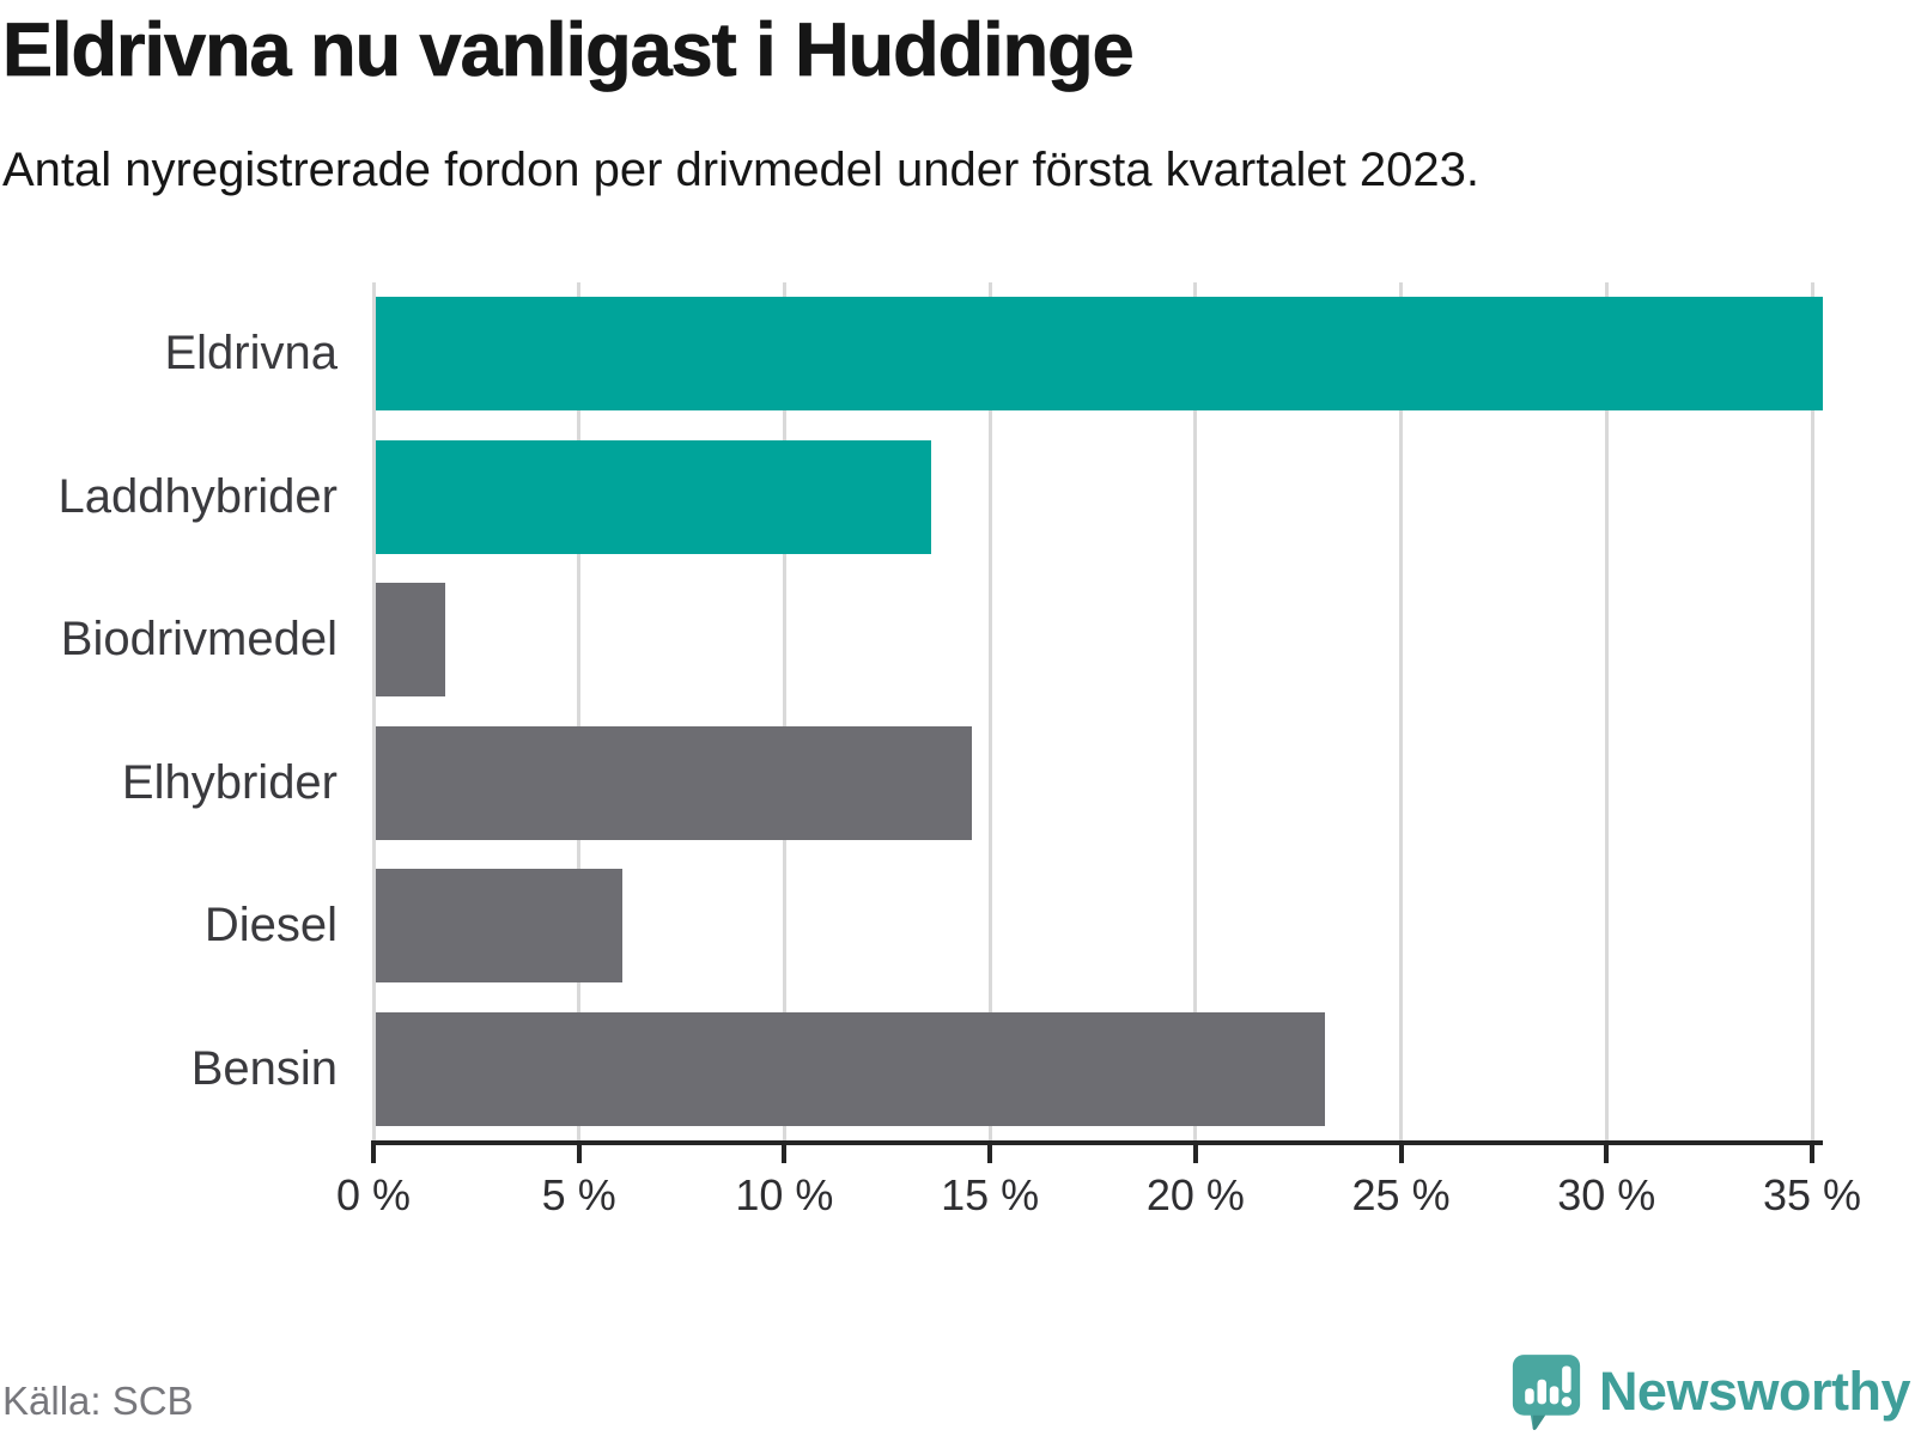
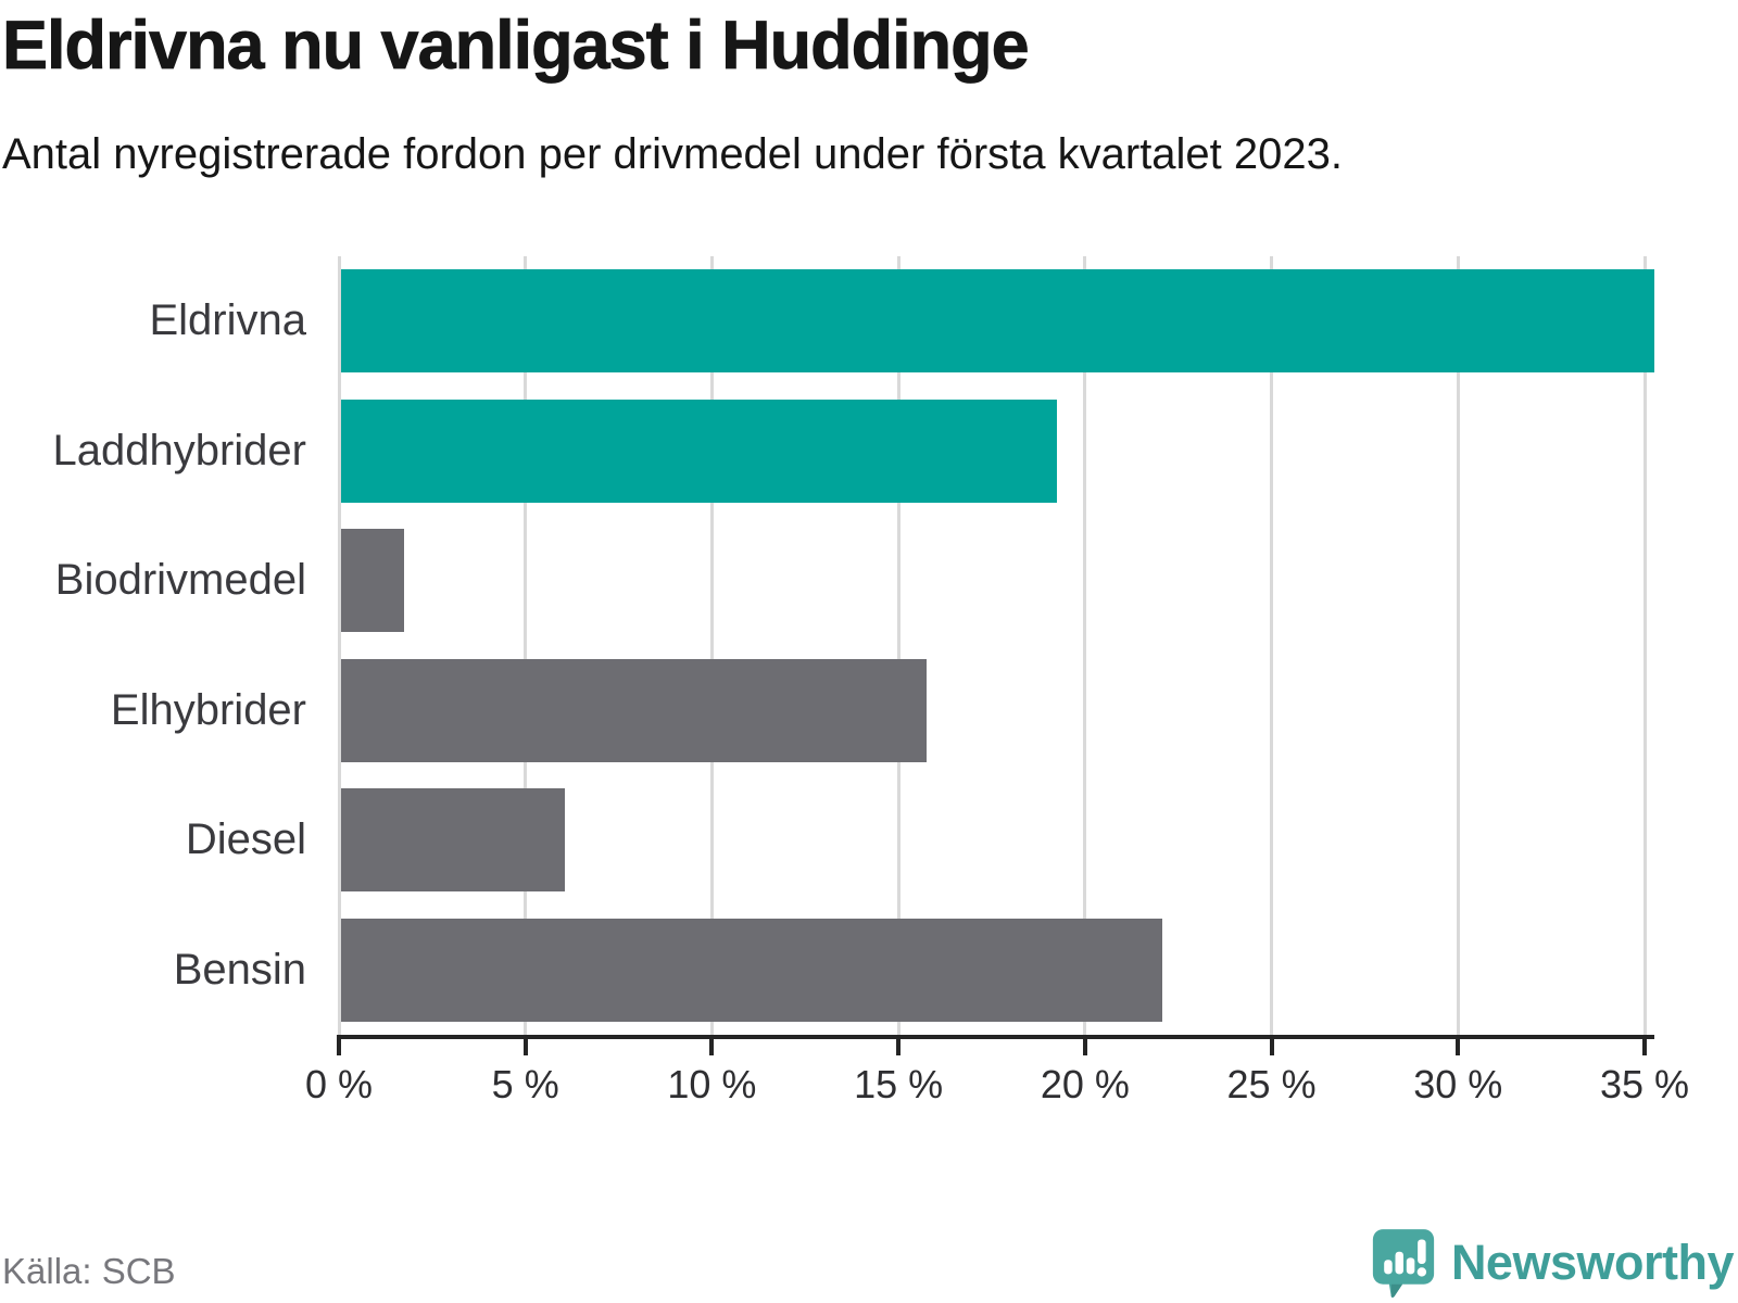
Laddhybrider: 13.5% -> 19.2%
Elhybrider: 14.5% -> 15.7%
Bensin: 23.1% -> 22.0%
